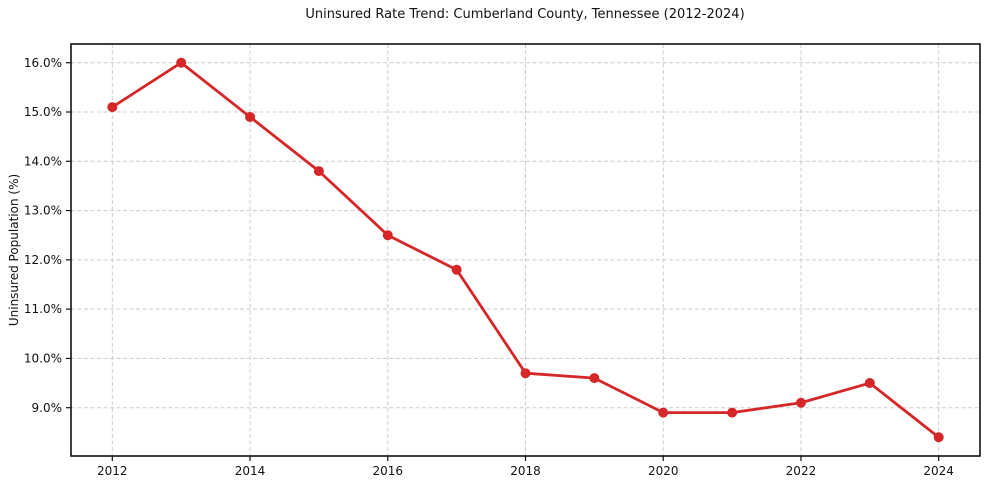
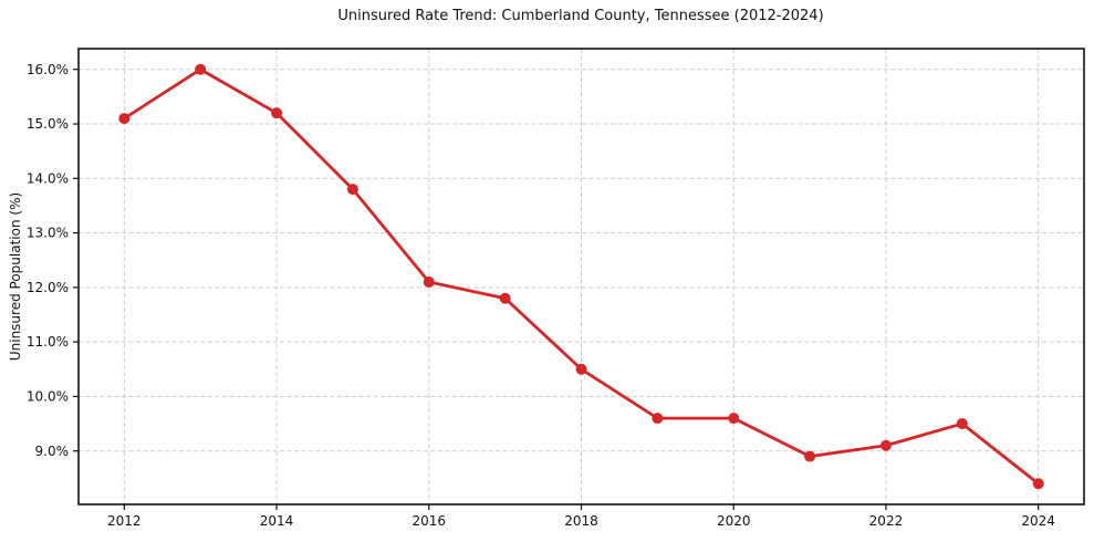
2014: 14.9% -> 15.2%
2016: 12.5% -> 12.1%
2018: 9.7% -> 10.5%
2020: 8.9% -> 9.6%
